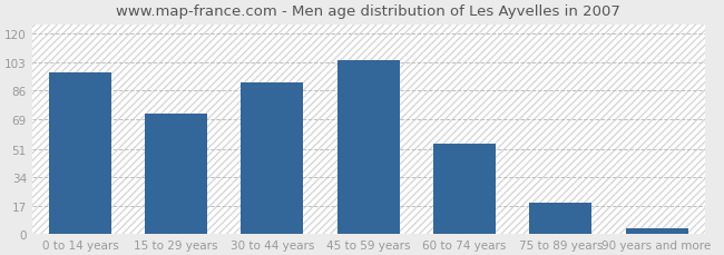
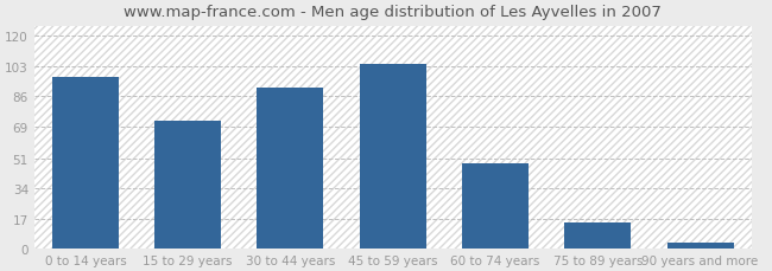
60 to 74 years: 54 -> 48
75 to 89 years: 19 -> 15
